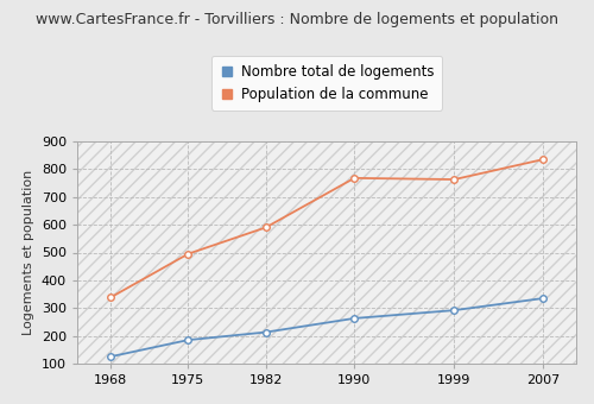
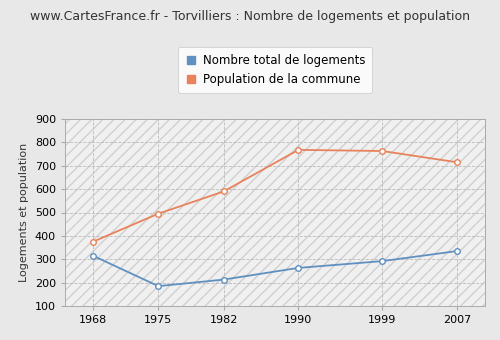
Nombre total de logements/1968: 125 -> 315
Population de la commune/1968: 338 -> 375
Population de la commune/2007: 835 -> 715
